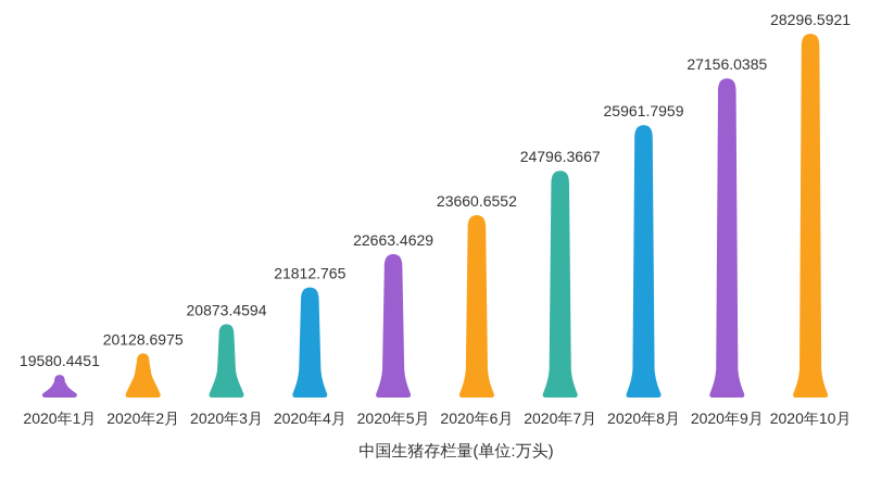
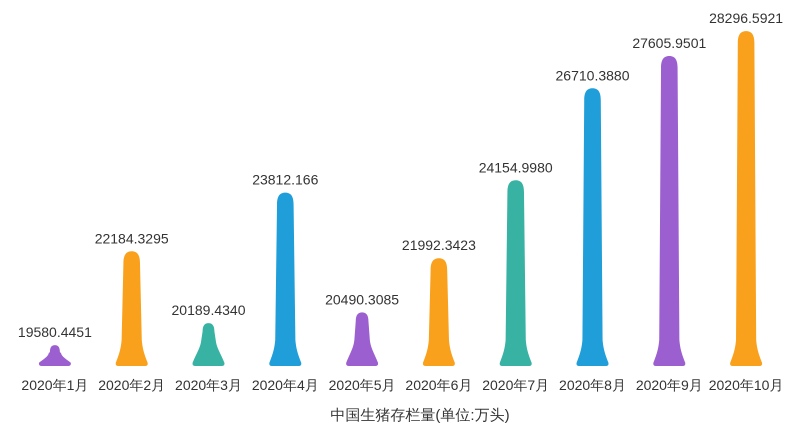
2020年2月: 20128.6975 -> 22184.3295
2020年3月: 20873.4594 -> 20189.4340
2020年4月: 21812.765 -> 23812.166
2020年5月: 22663.4629 -> 20490.3085
2020年6月: 23660.6552 -> 21992.3423
2020年7月: 24796.3667 -> 24154.9980
2020年8月: 25961.7959 -> 26710.3880
2020年9月: 27156.0385 -> 27605.9501
